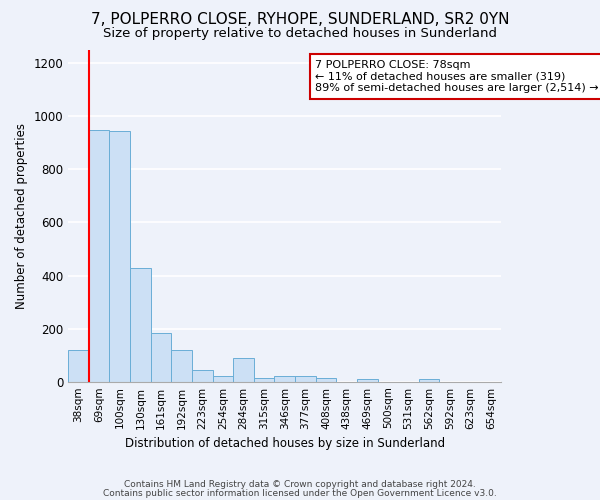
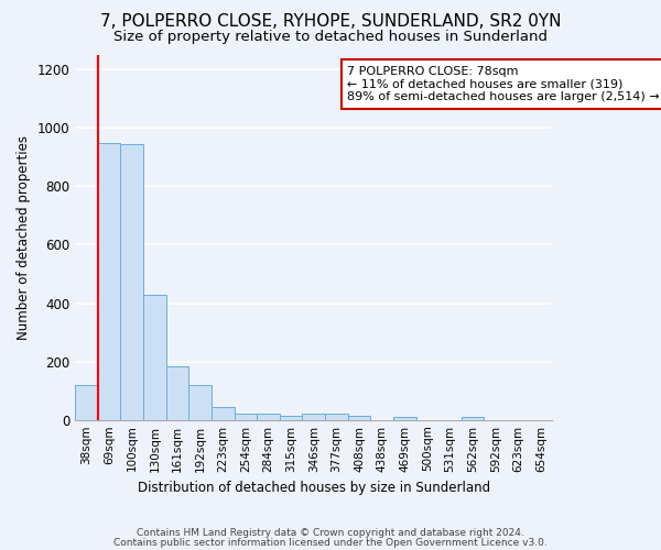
284sqm: 90 -> 20
